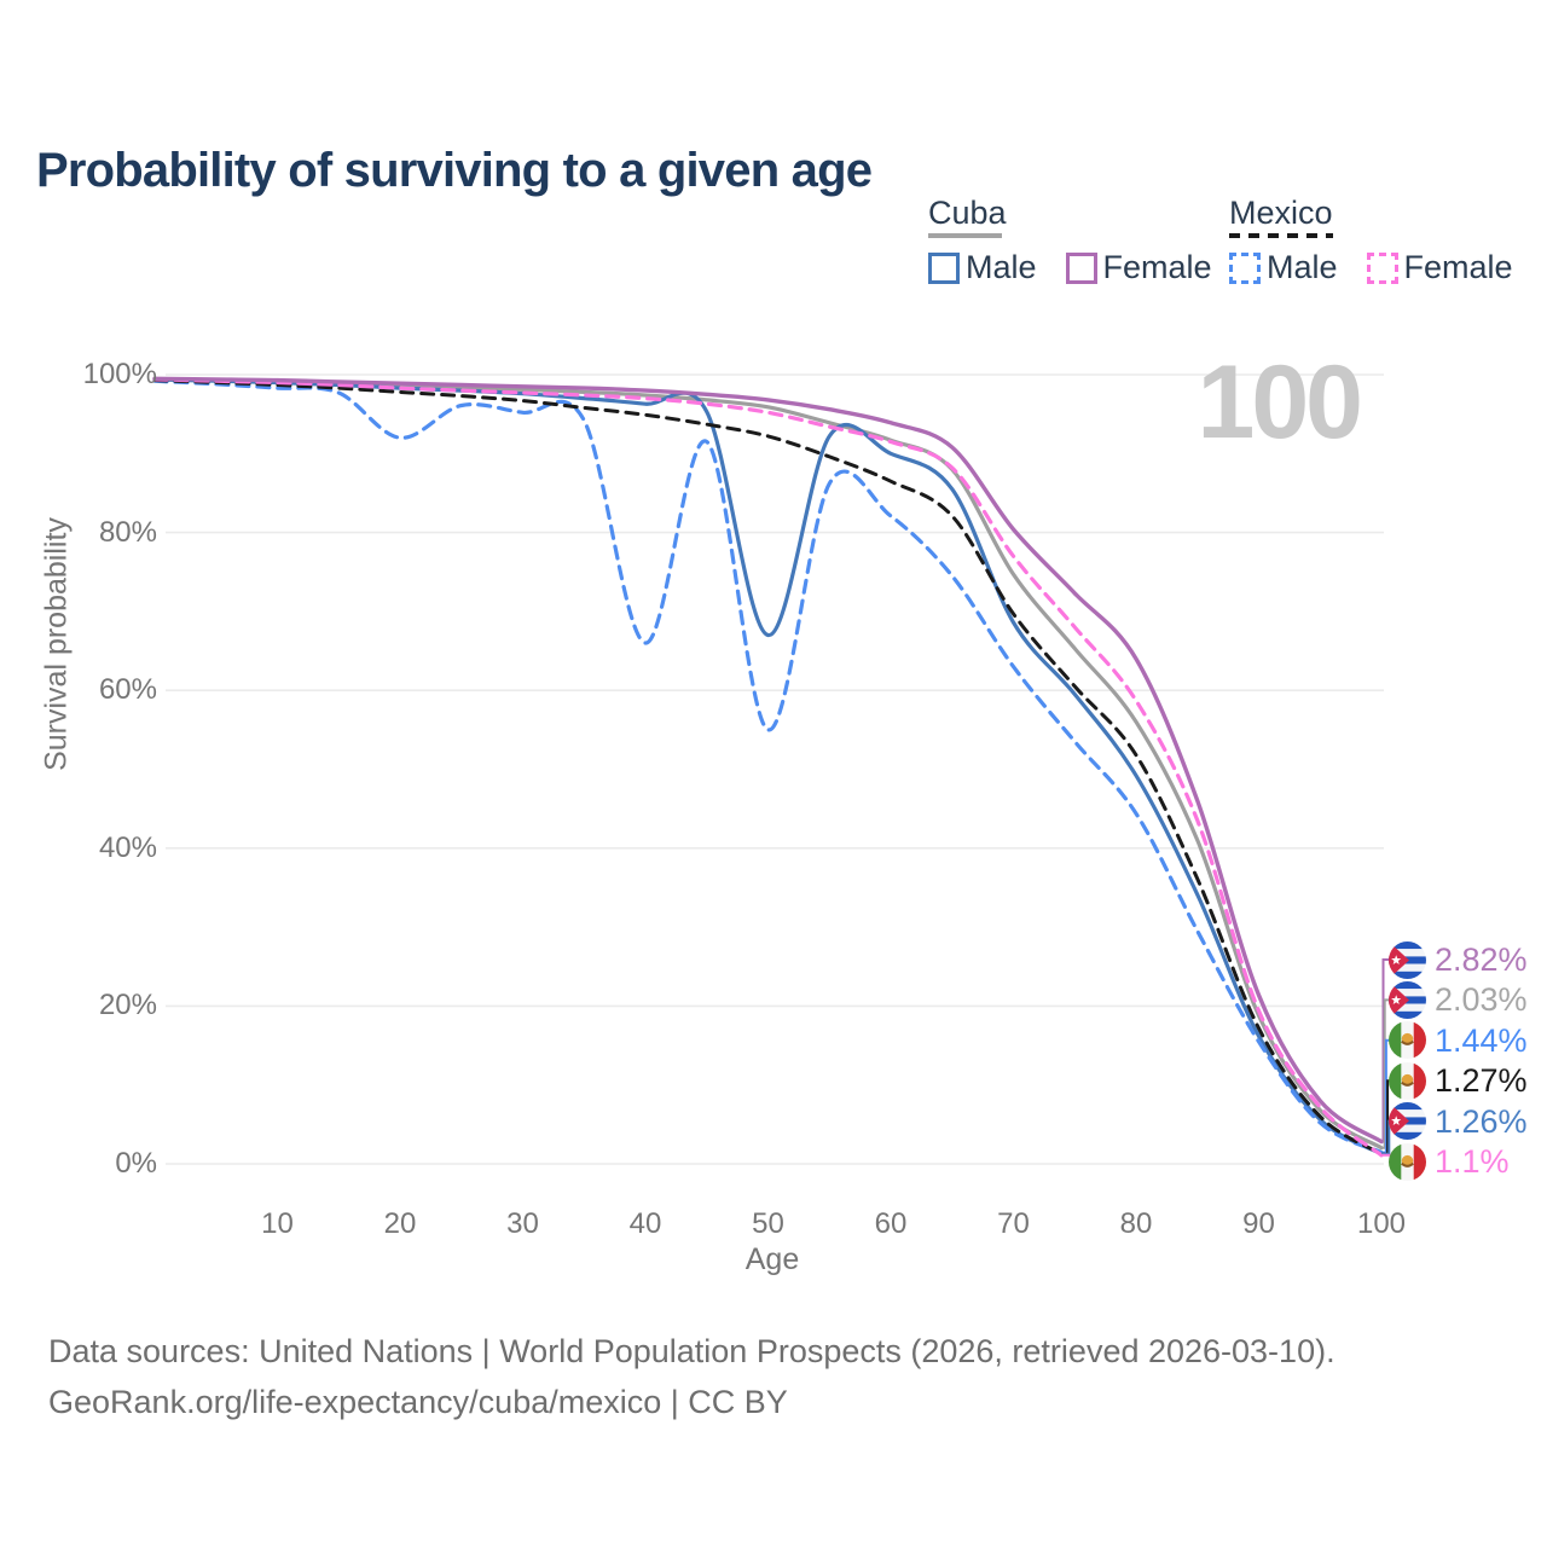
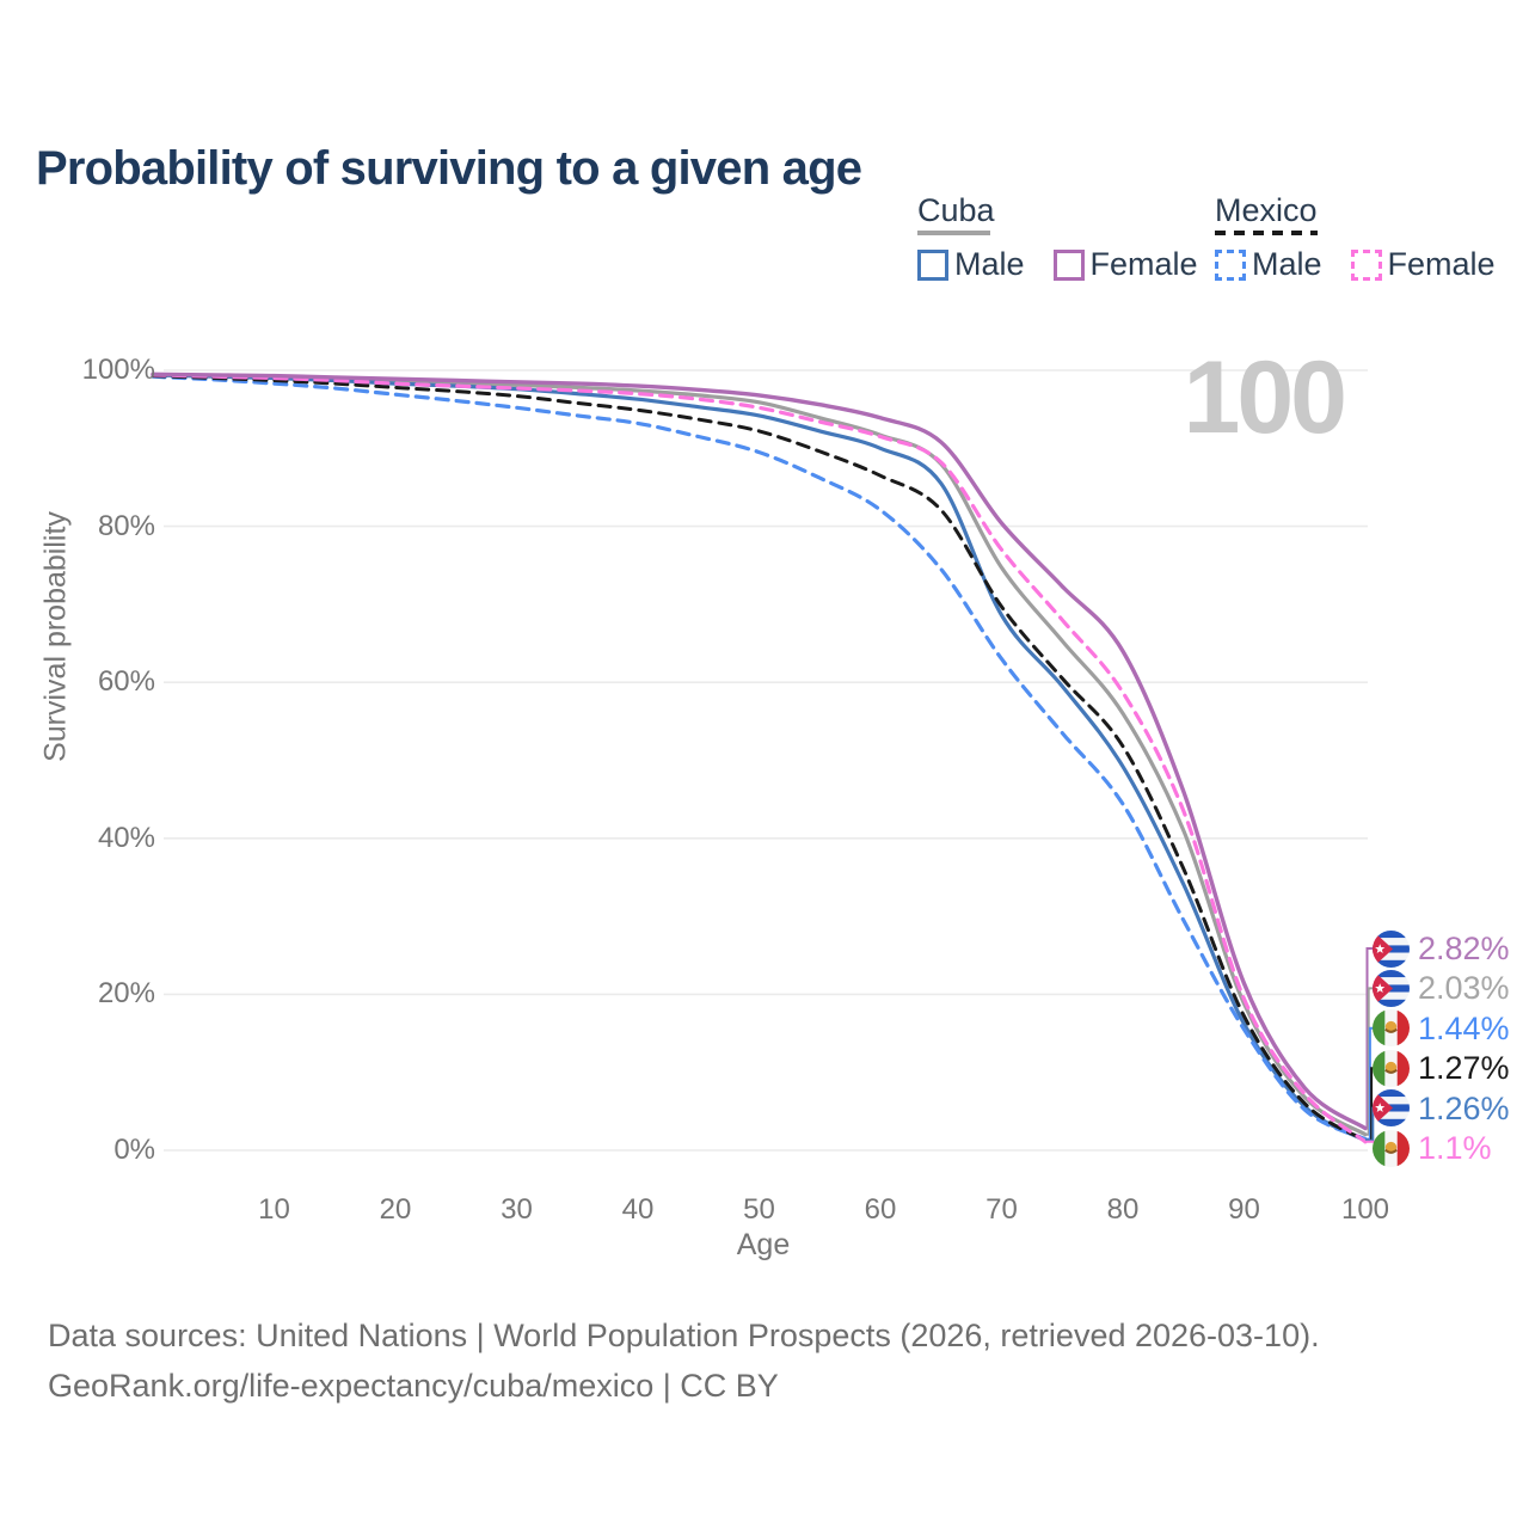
Mexico Male/20: 92% -> 97%
Mexico Male/40: 66% -> 93%
Cuba Male/50: 67% -> 94%
Mexico Male/50: 55% -> 90%
